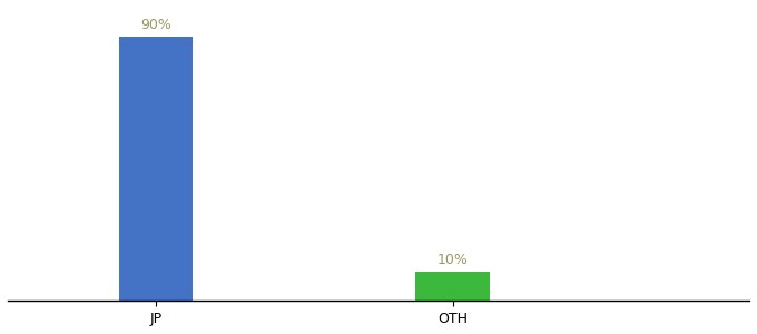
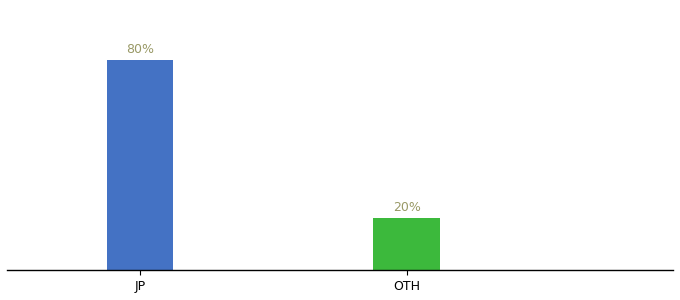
JP: 90% -> 80%
OTH: 10% -> 20%
